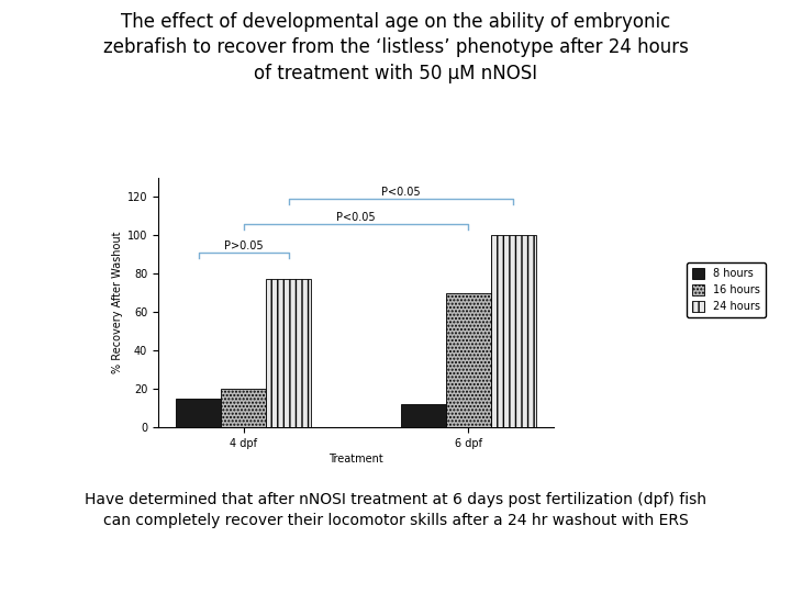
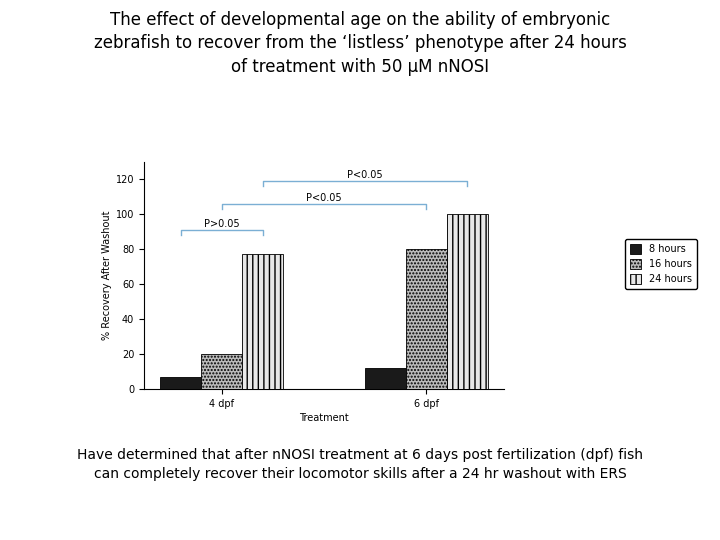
8 hours/4 dpf: 15 -> 7
16 hours/6 dpf: 70 -> 80
